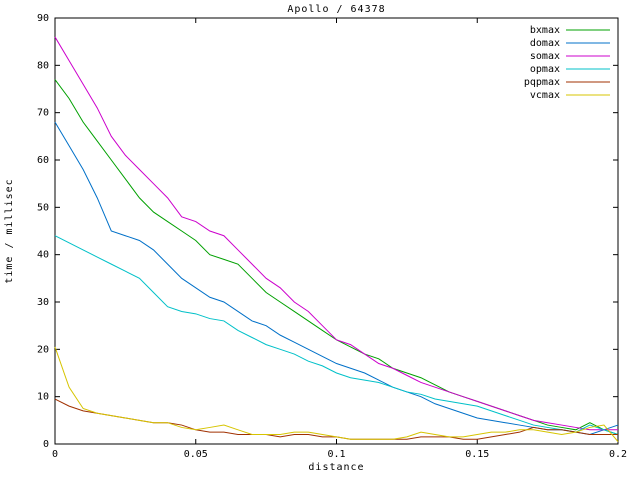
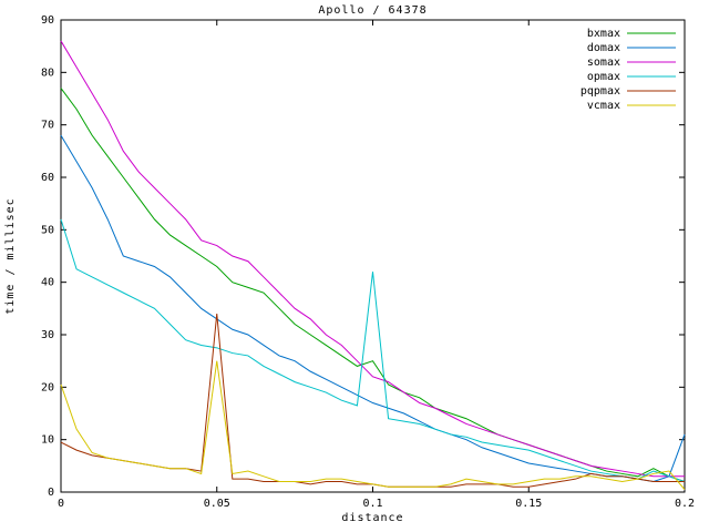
opmax/0: 44 -> 52
pqpmax/0.05: 3 -> 34
vcmax/0.05: 3 -> 25
bxmax/0.1: 22 -> 25
opmax/0.1: 15 -> 42
domax/0.2: 4 -> 11
